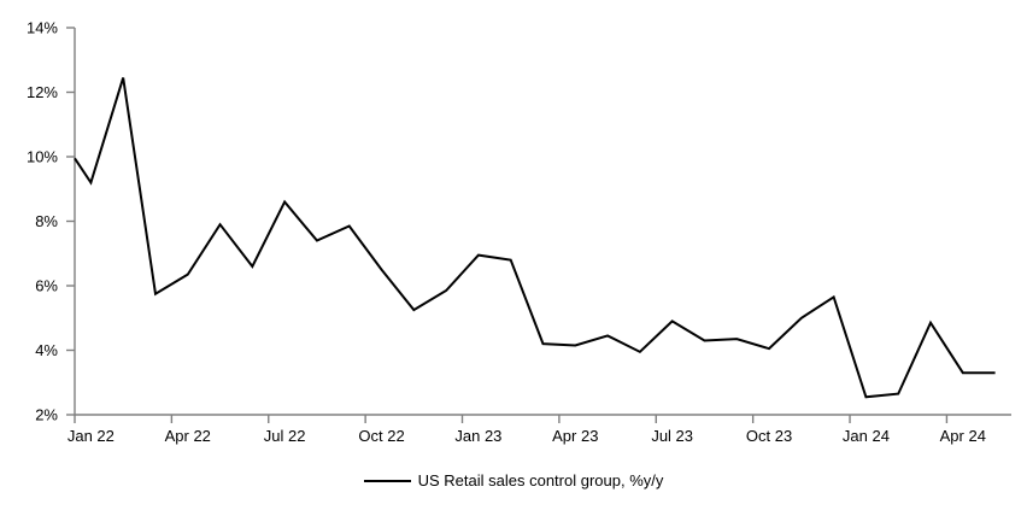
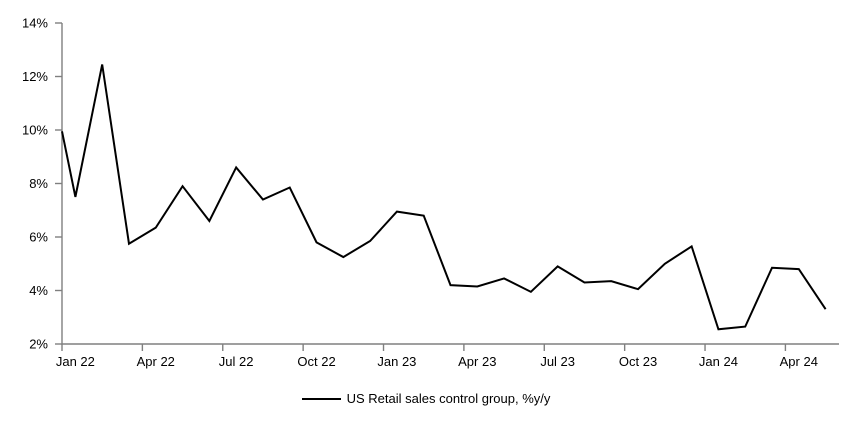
Jan 22: 9.2% -> 7.5%
Oct 22: 6.5% -> 5.8%
Apr 24: 3.3% -> 4.8%
